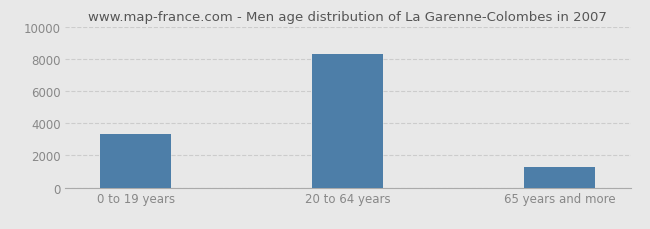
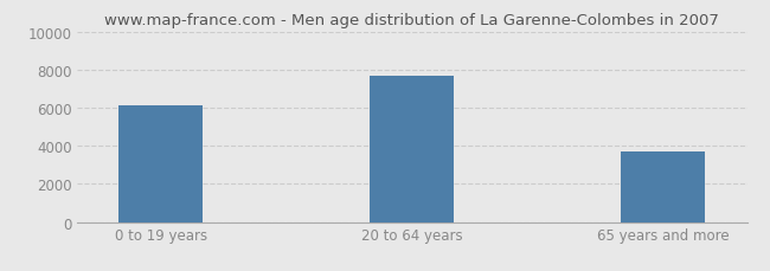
0 to 19 years: 3400 -> 6100
20 to 64 years: 8300 -> 7700
65 years and more: 1300 -> 3700
